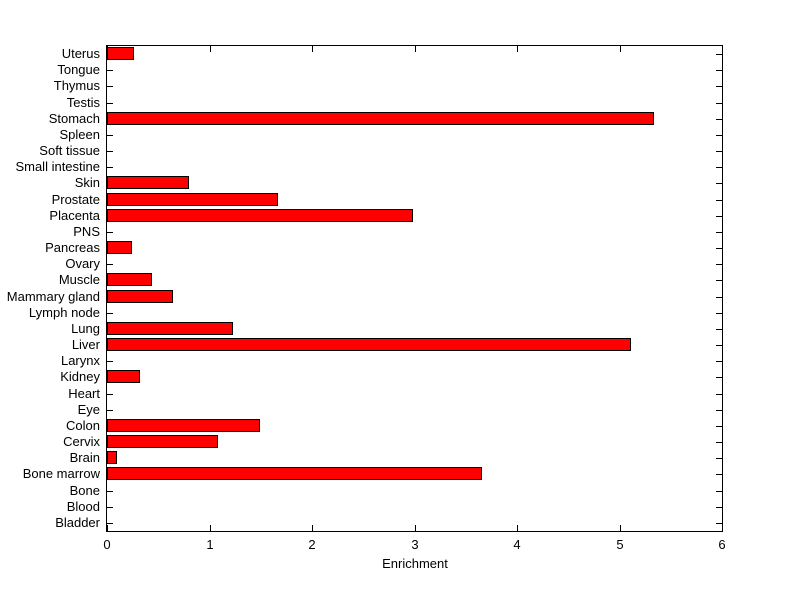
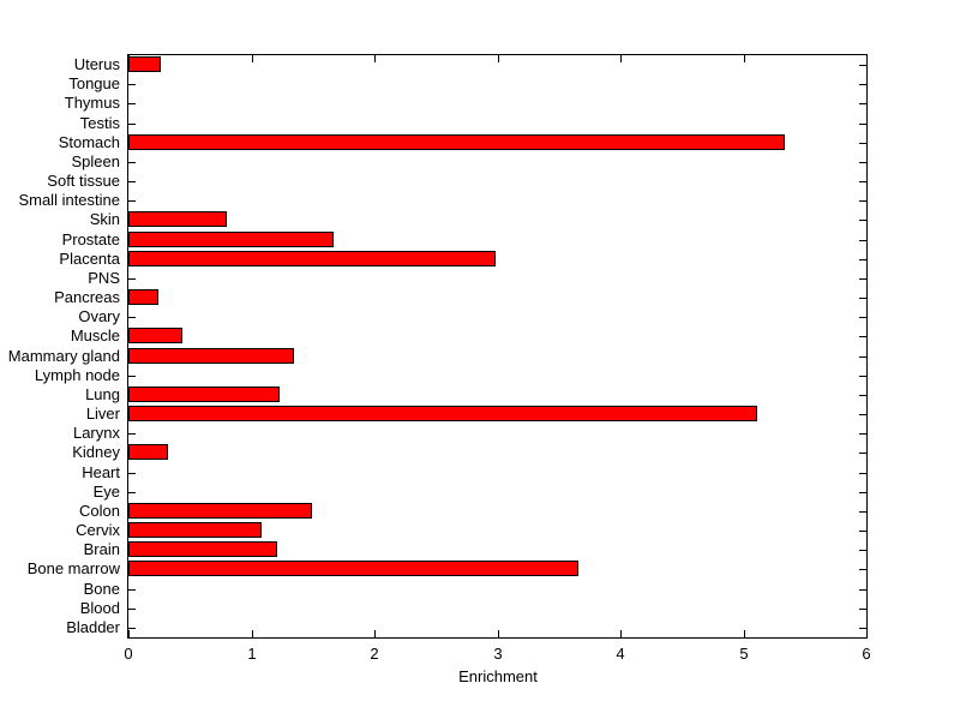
Mammary gland: 0.62 -> 1.33
Brain: 0.08 -> 1.19
